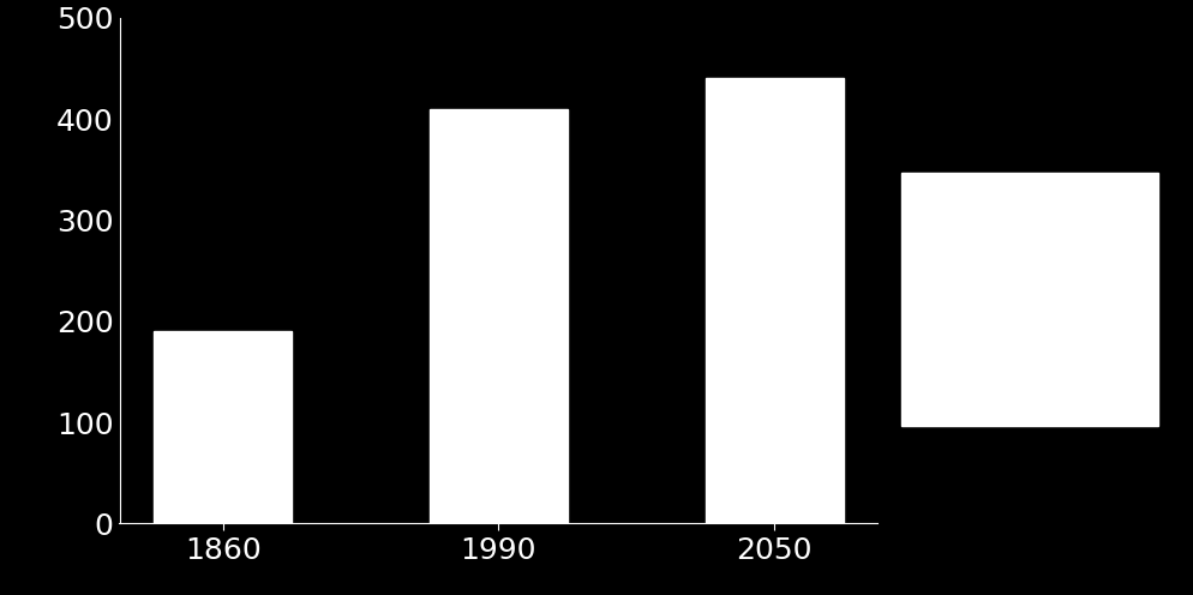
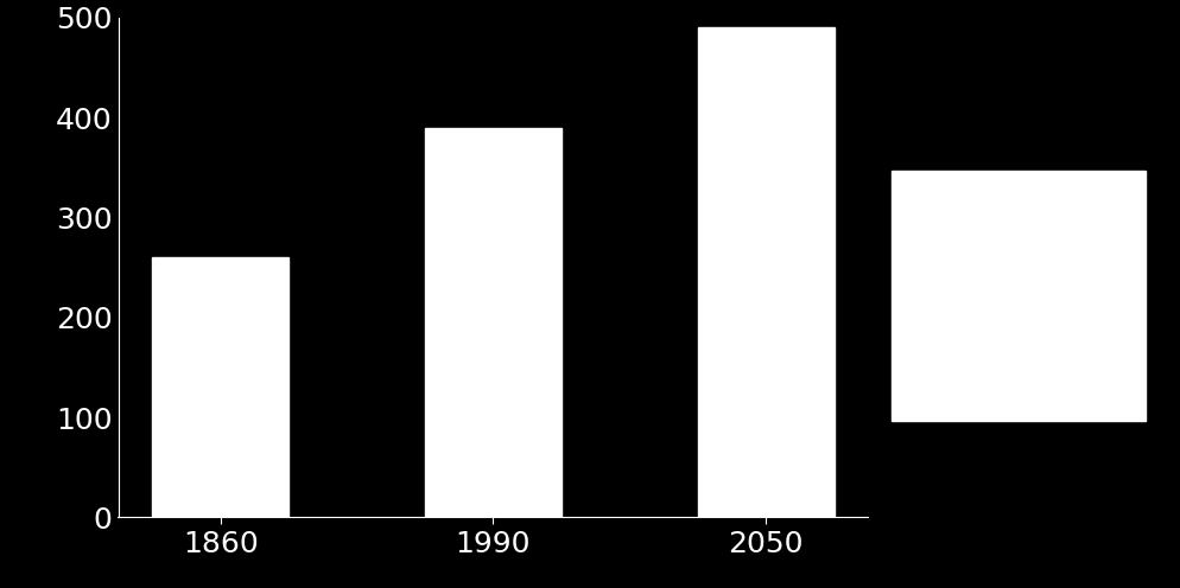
1860: 190 -> 260
1990: 410 -> 390
2050: 440 -> 490
